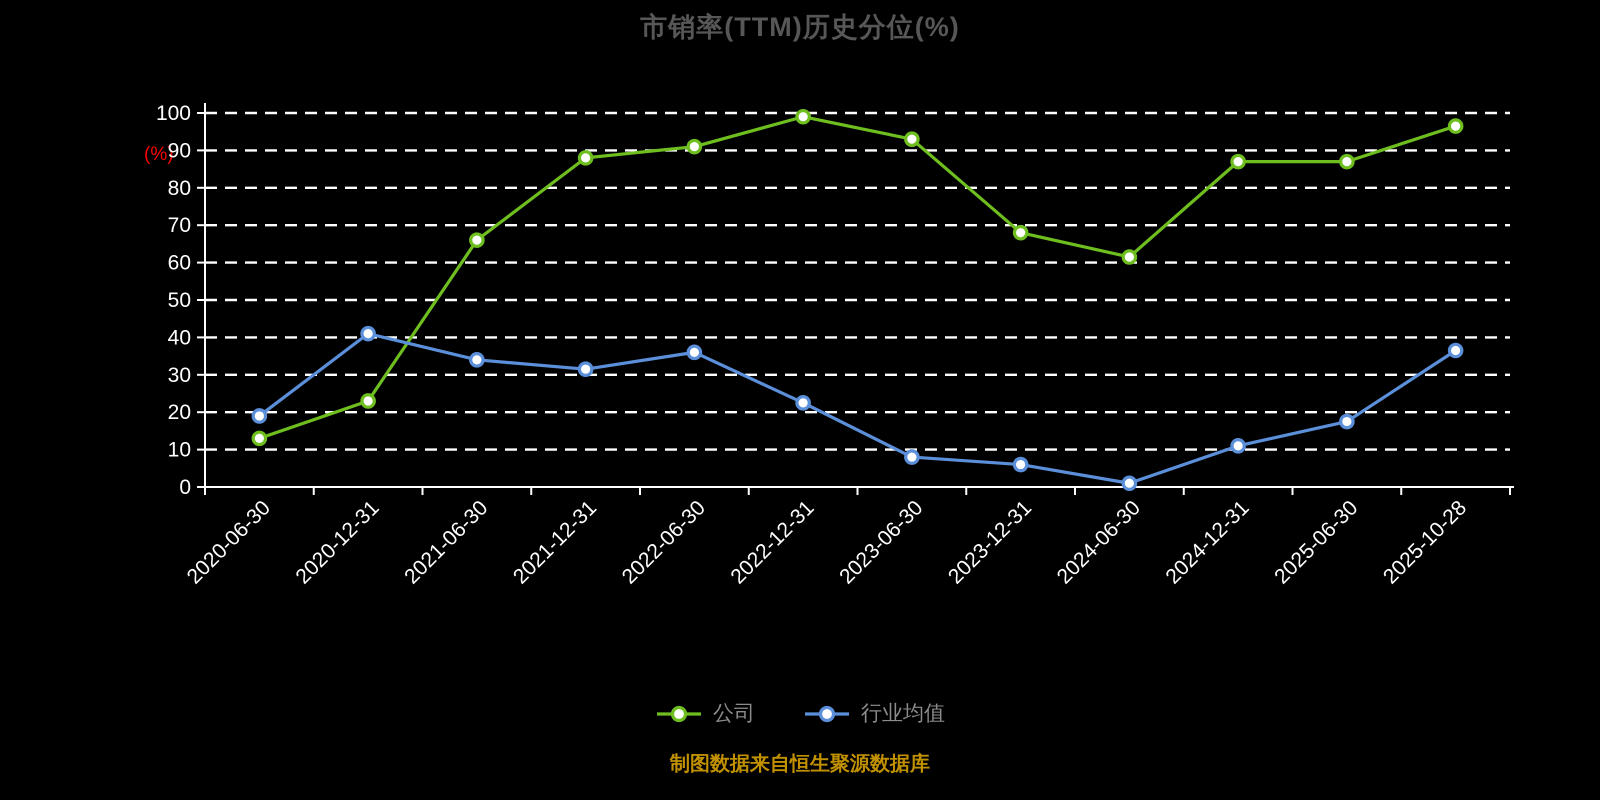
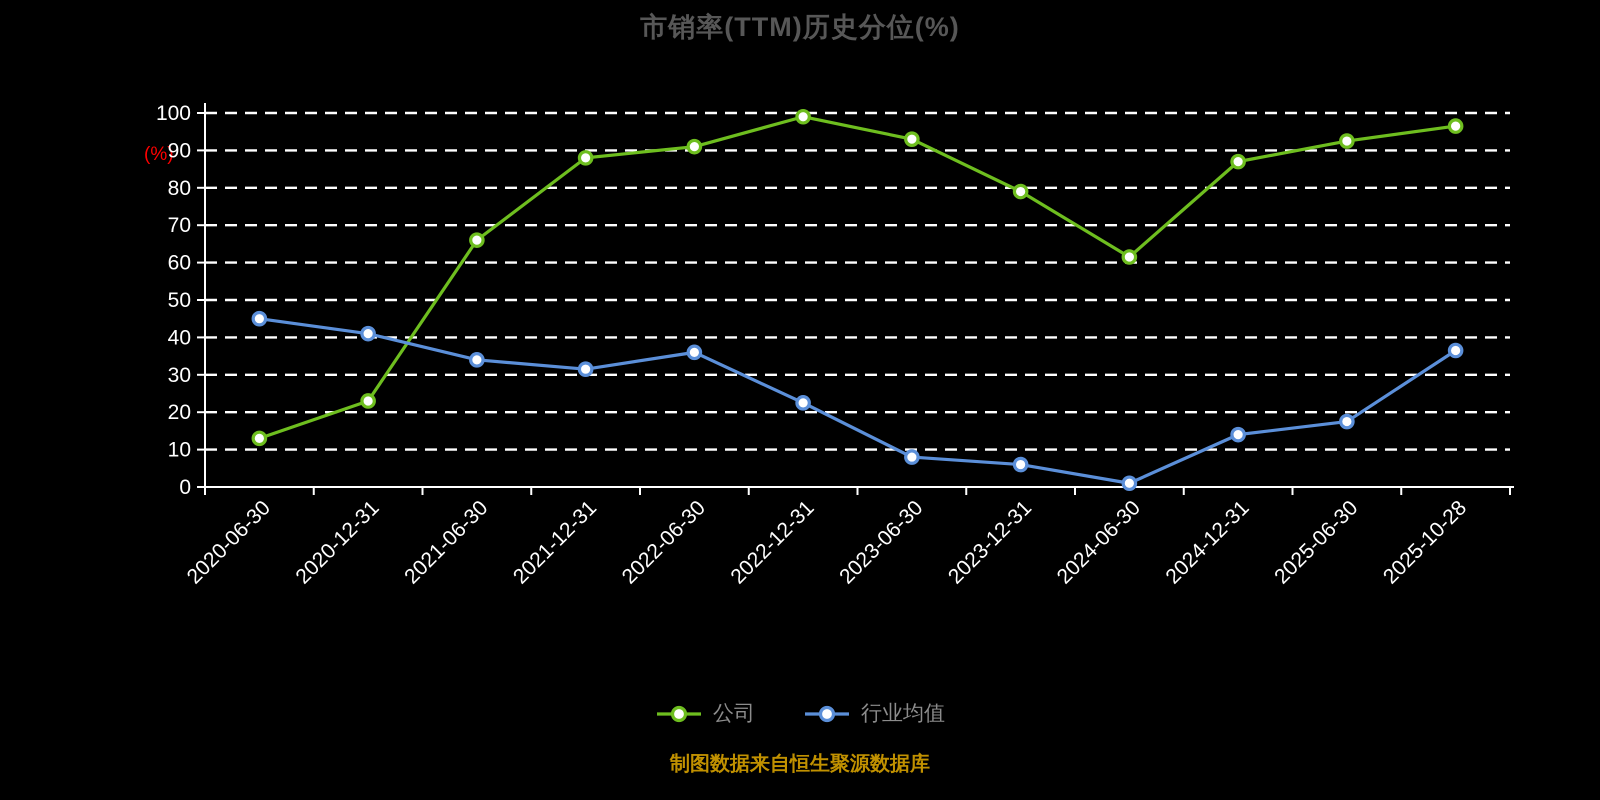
行业均值/2020-06-30: 19 -> 45
公司/2023-12-31: 68 -> 79
行业均值/2024-12-31: 11 -> 14
公司/2025-06-30: 87 -> 92
